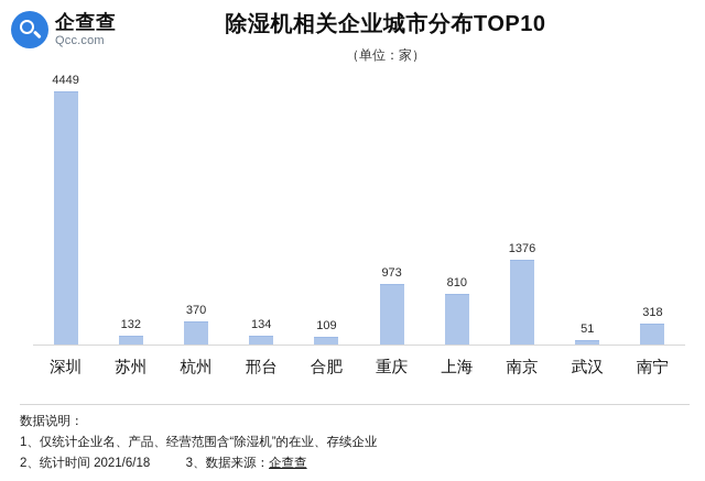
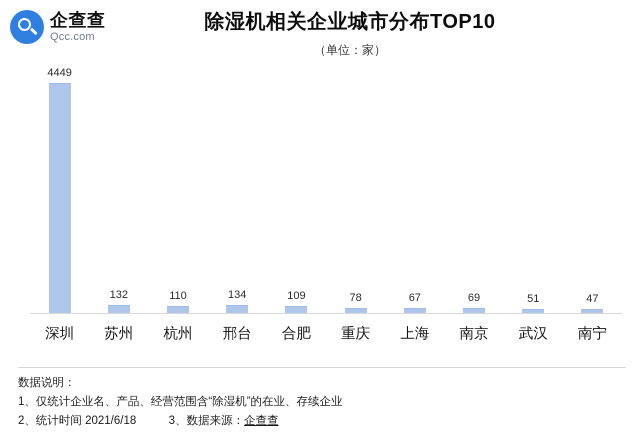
杭州: 370 -> 110
重庆: 973 -> 78
上海: 810 -> 67
南京: 1376 -> 69
南宁: 318 -> 47
